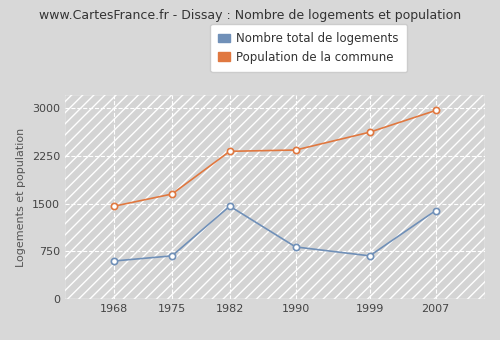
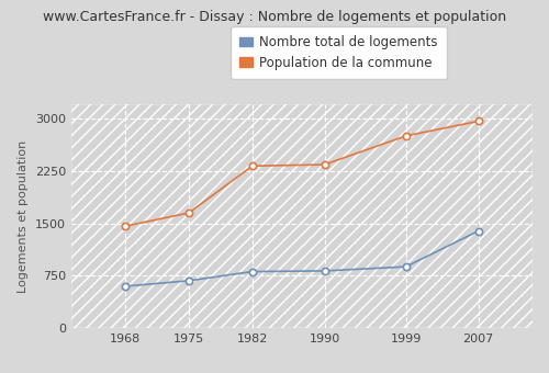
Nombre total de logements/1982: 1460 -> 810
Nombre total de logements/1999: 680 -> 880
Population de la commune/1999: 2620 -> 2750
